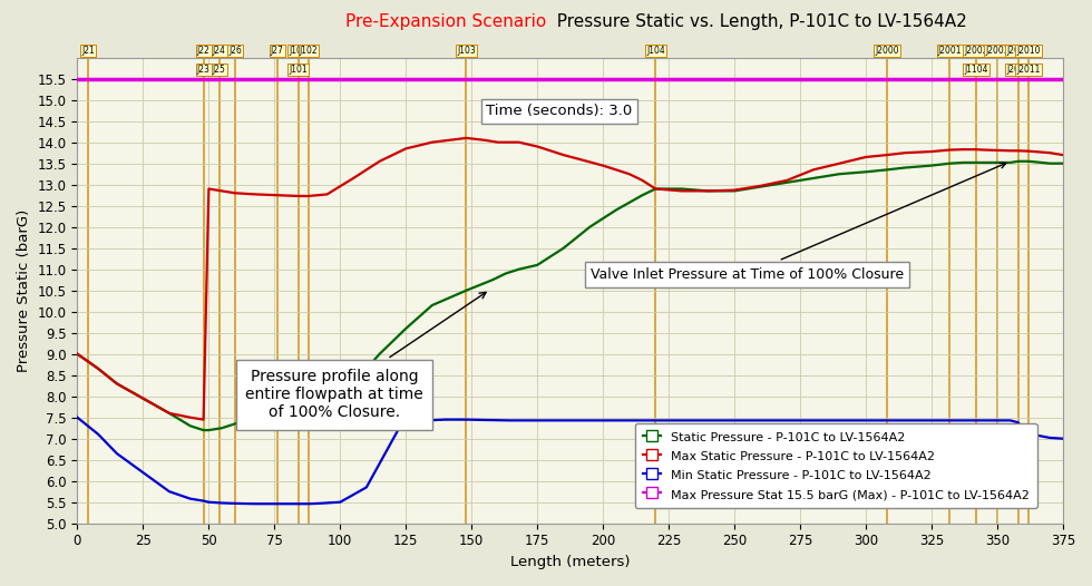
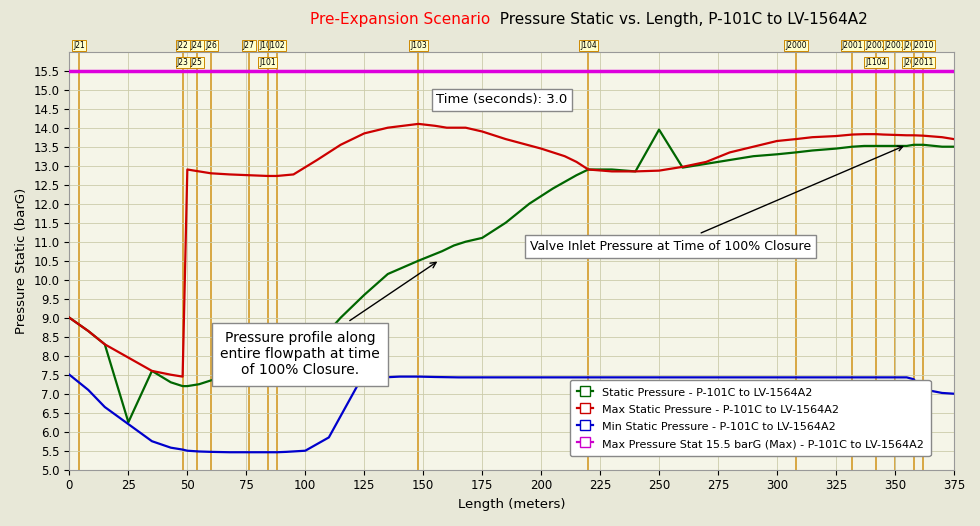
Static Pressure - P-101C to LV-1564A2/25: 7.95 -> 6.25
Static Pressure - P-101C to LV-1564A2/250: 12.85 -> 13.95
